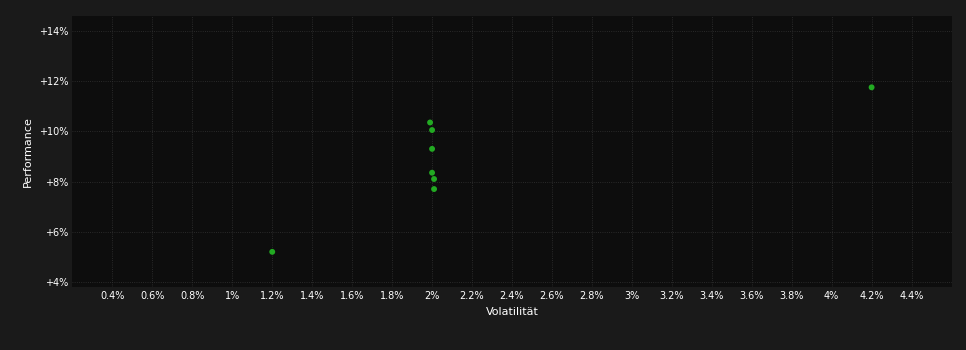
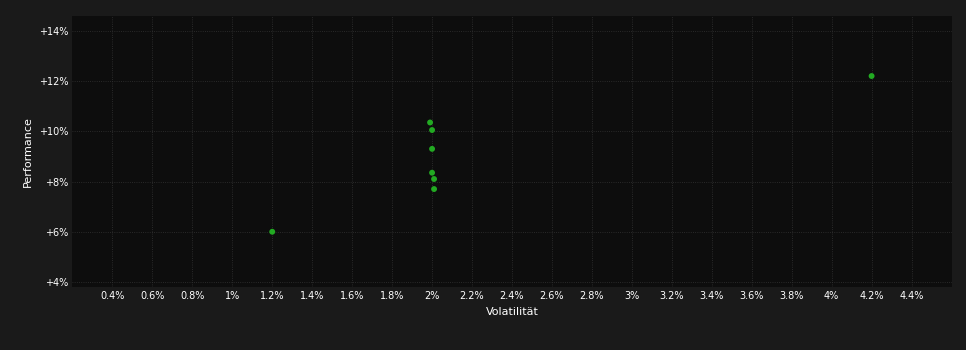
1.2%: 5.20% -> 6.00%
4.2%: 11.75% -> 12.20%
